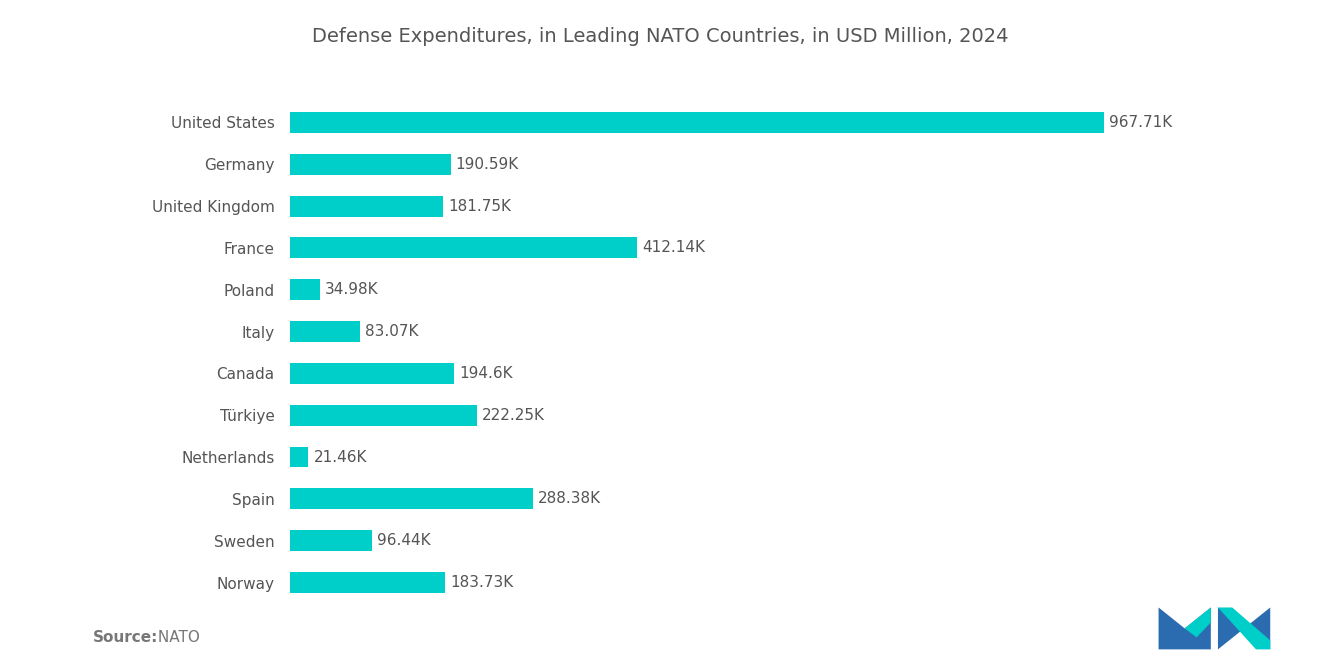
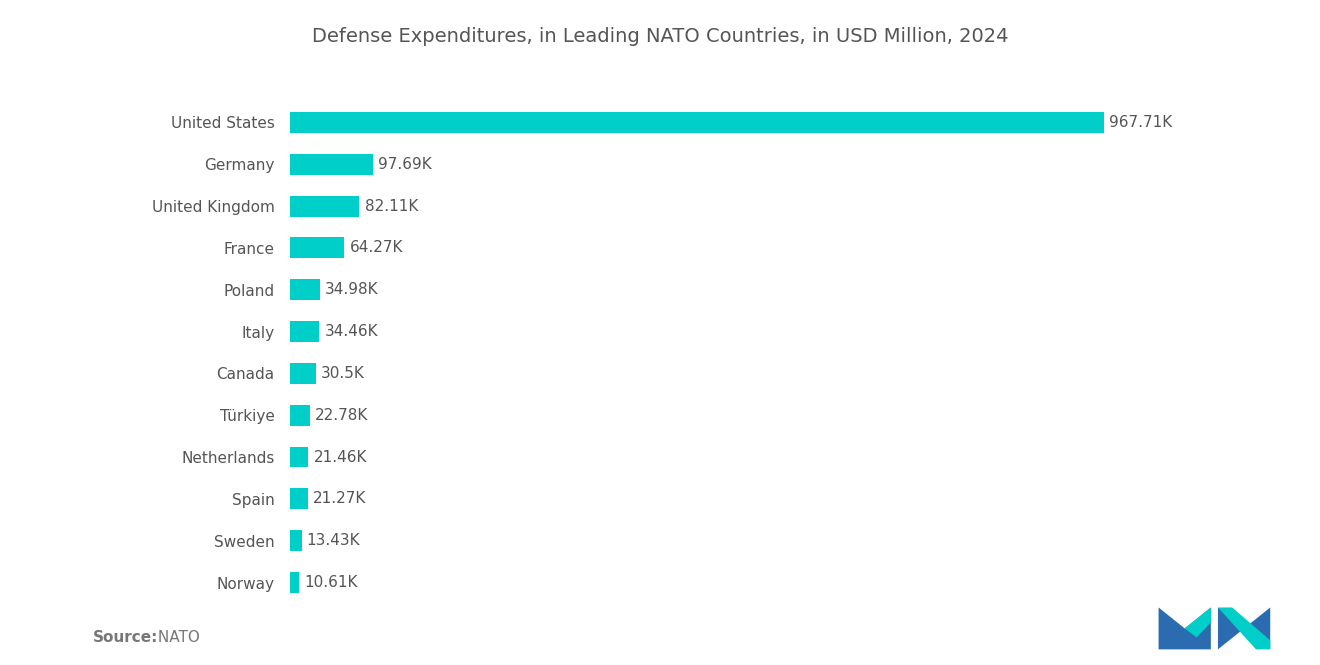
Germany: 190.59K -> 97.69K
United Kingdom: 181.75K -> 82.11K
France: 412.14K -> 64.27K
Italy: 83.07K -> 34.46K
Canada: 194.6K -> 30.5K
Türkiye: 222.25K -> 22.78K
Spain: 288.38K -> 21.27K
Sweden: 96.44K -> 13.43K
Norway: 183.73K -> 10.61K
